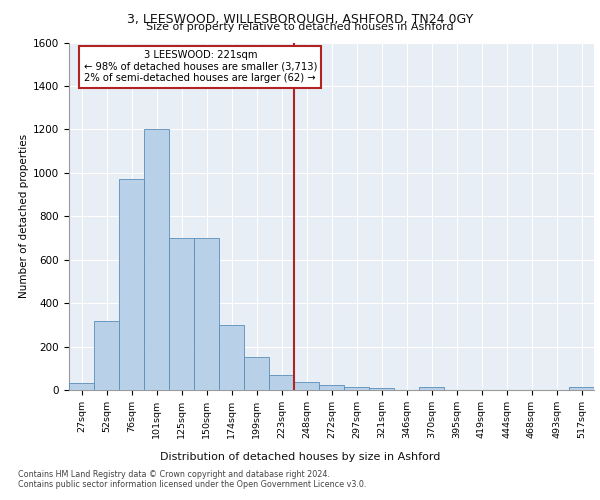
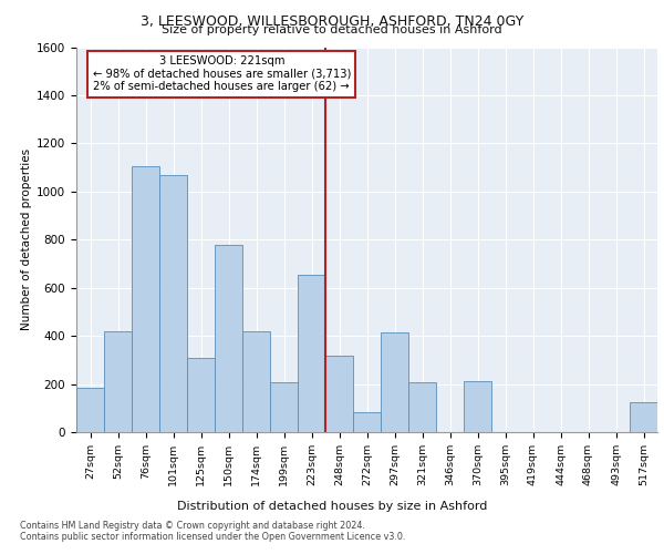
27sqm: 30 -> 185
52sqm: 320 -> 420
76sqm: 970 -> 1105
101sqm: 1200 -> 1070
125sqm: 700 -> 310
150sqm: 700 -> 780
174sqm: 300 -> 420
199sqm: 150 -> 205
223sqm: 70 -> 655
248sqm: 35 -> 320
272sqm: 22 -> 85
297sqm: 15 -> 415
321sqm: 10 -> 205
370sqm: 12 -> 210
517sqm: 12 -> 125
